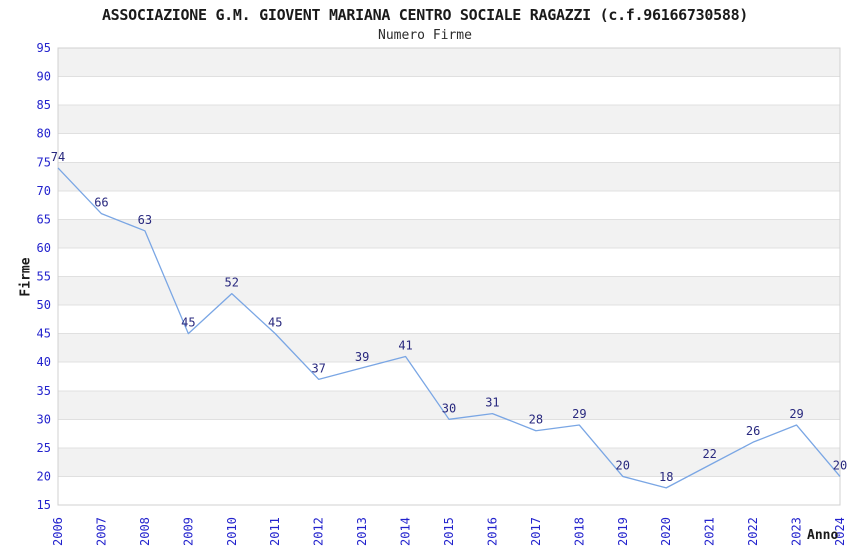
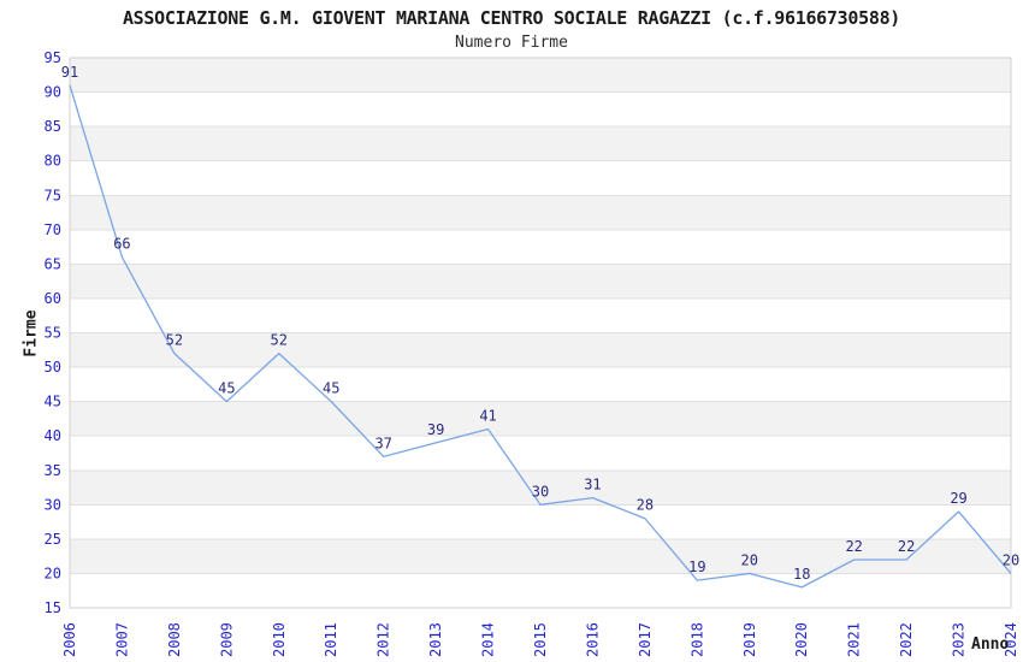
2006: 74 -> 91
2008: 63 -> 52
2018: 29 -> 19
2022: 26 -> 22
